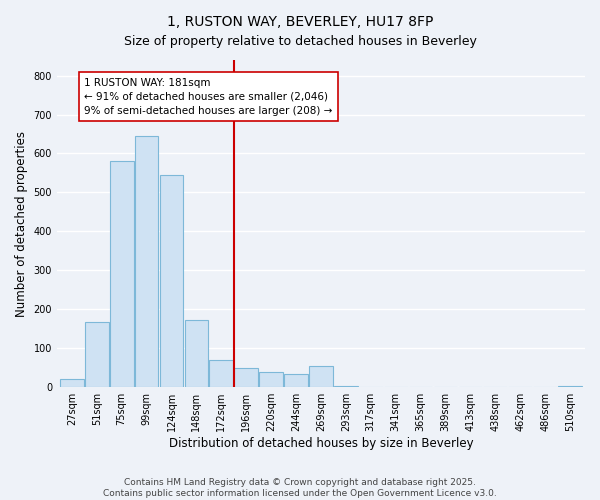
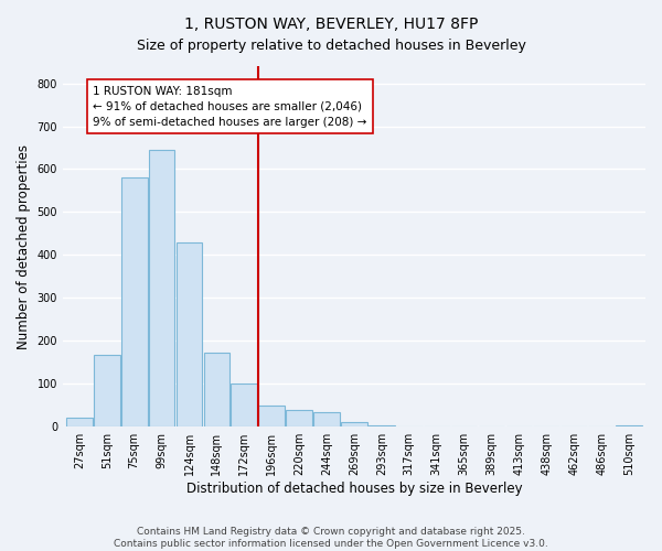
124sqm: 545 -> 430
172sqm: 70 -> 100
269sqm: 55 -> 12
